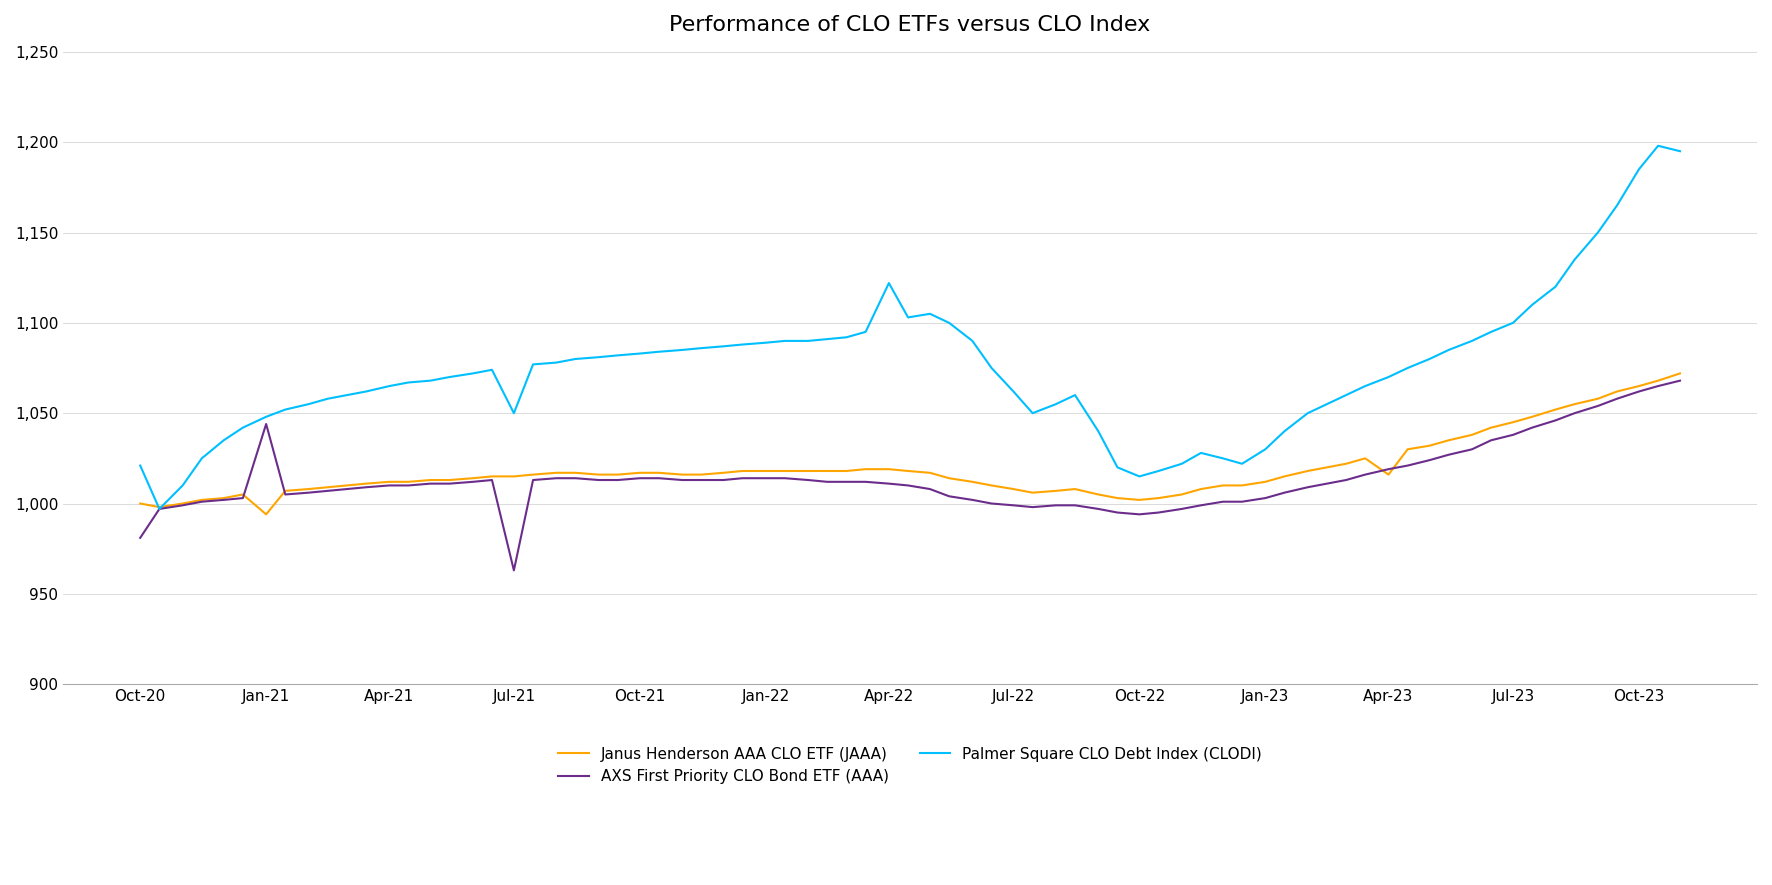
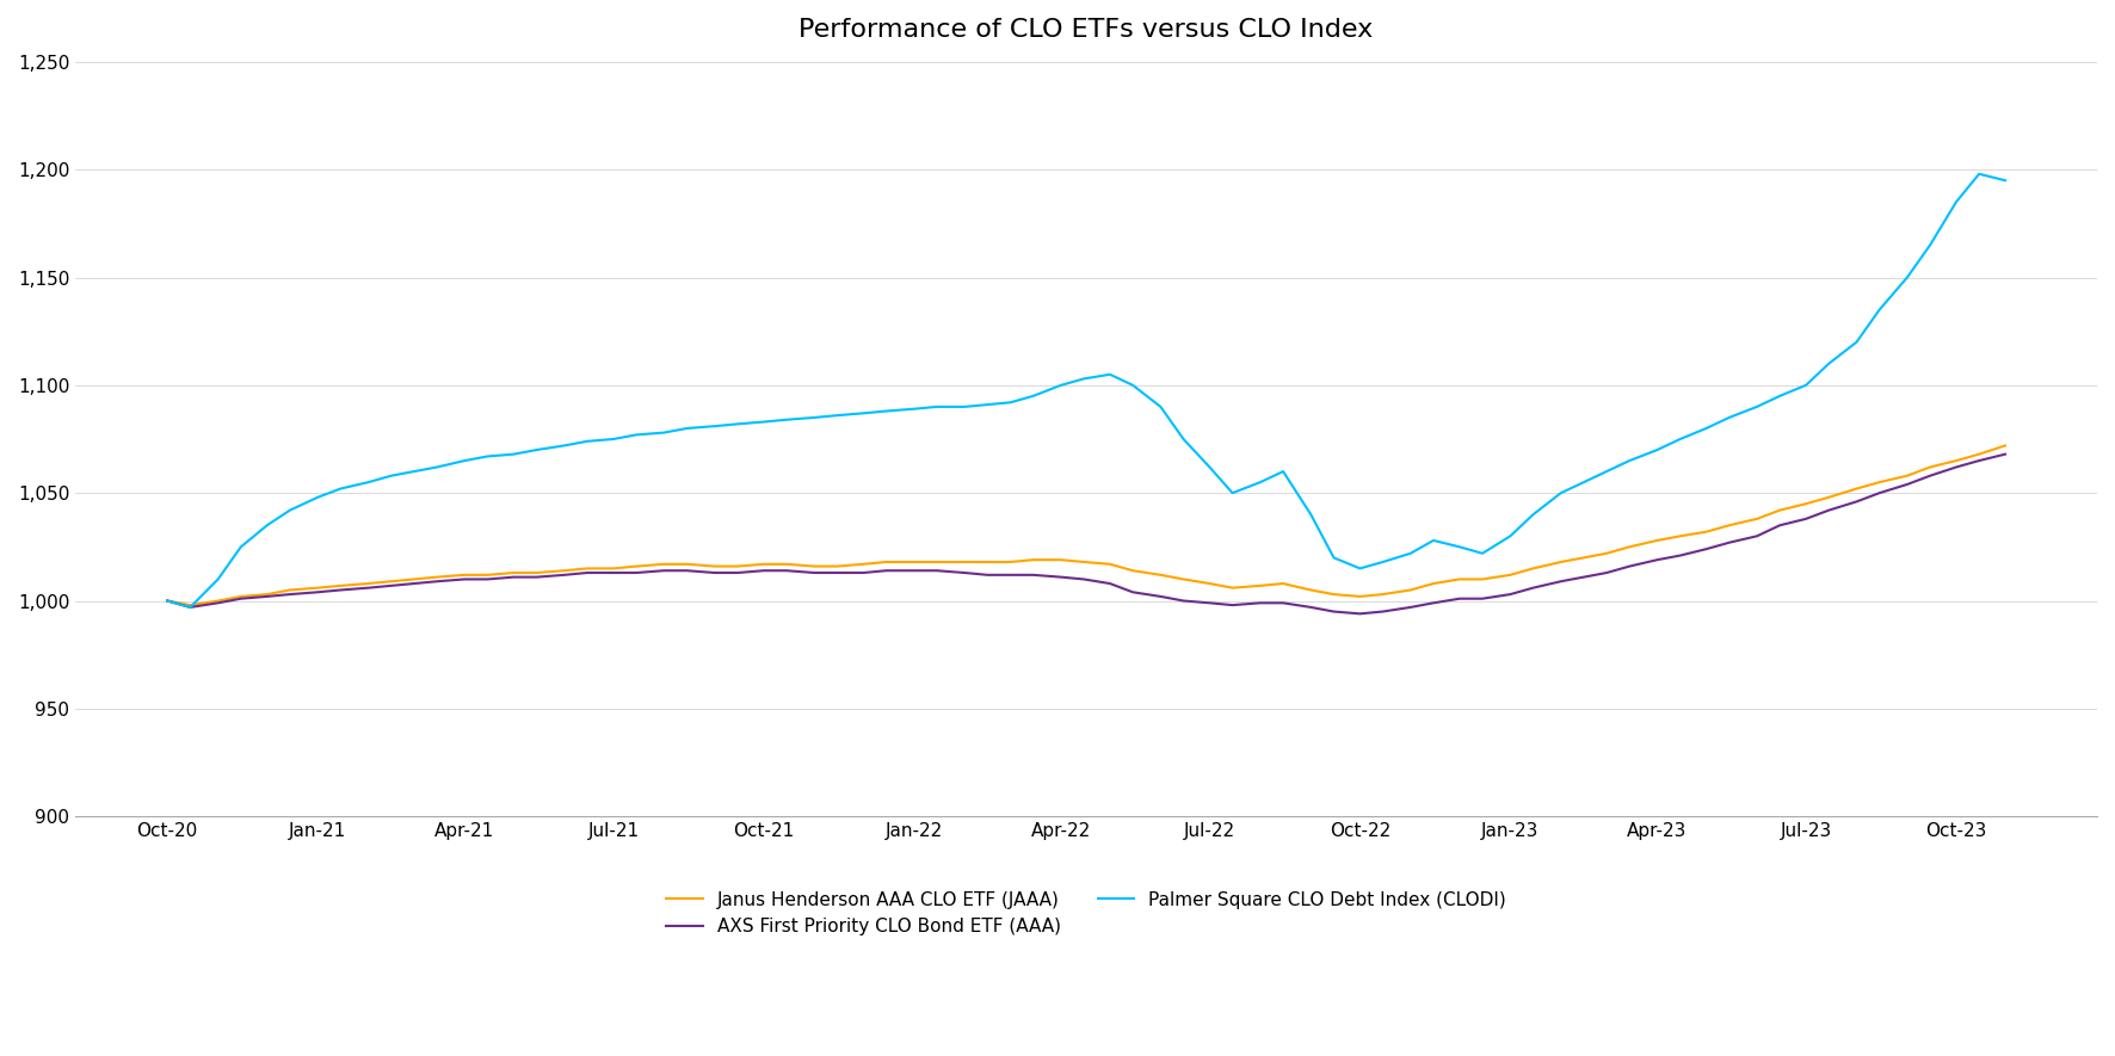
AXS First Priority CLO Bond ETF (AAA)/Oct-20: 981 -> 1,000
Palmer Square CLO Debt Index (CLODI)/Oct-20: 1,021 -> 1,000
Janus Henderson AAA CLO ETF (JAAA)/Jan-21: 994 -> 1,006
AXS First Priority CLO Bond ETF (AAA)/Jan-21: 1,044 -> 1,004
AXS First Priority CLO Bond ETF (AAA)/Jul-21: 963 -> 1,013
Palmer Square CLO Debt Index (CLODI)/Jul-21: 1,050 -> 1,075
Palmer Square CLO Debt Index (CLODI)/Apr-22: 1,122 -> 1,100
Janus Henderson AAA CLO ETF (JAAA)/Apr-23: 1,016 -> 1,028
